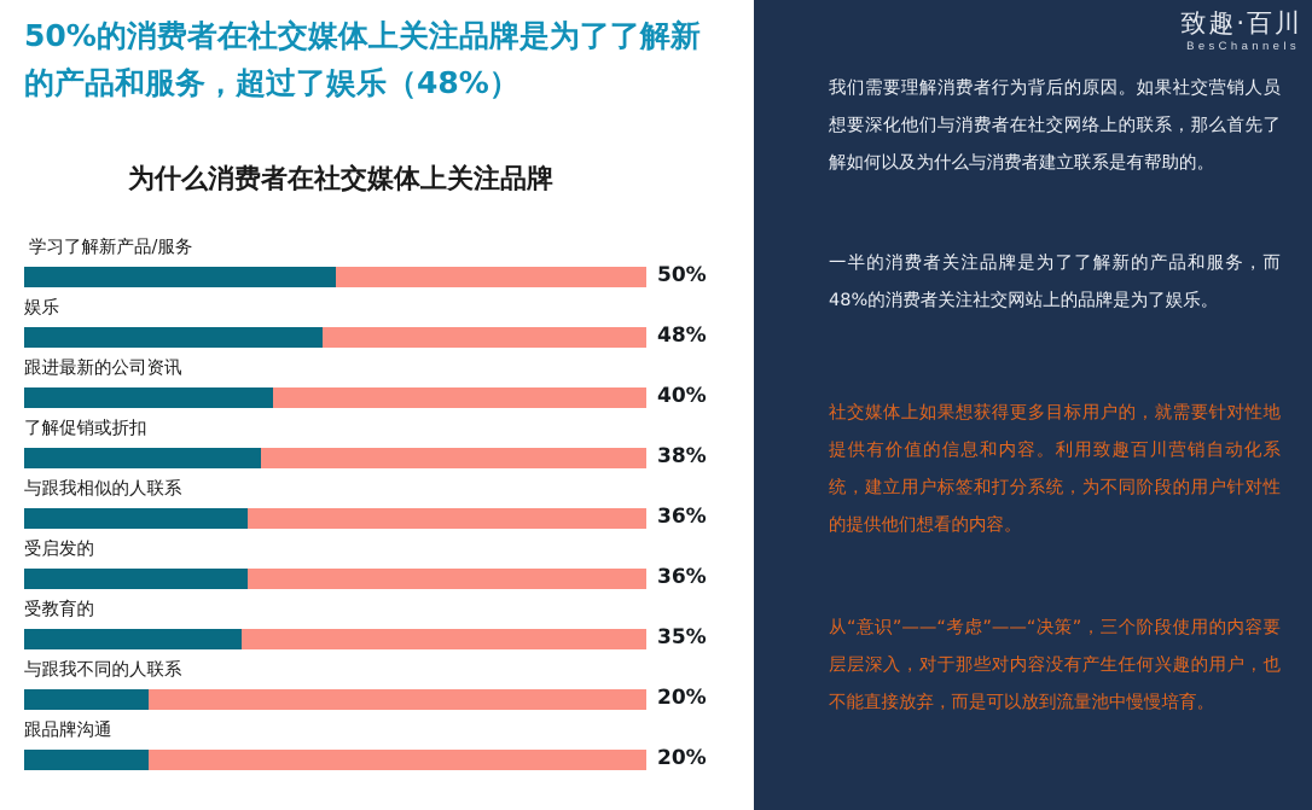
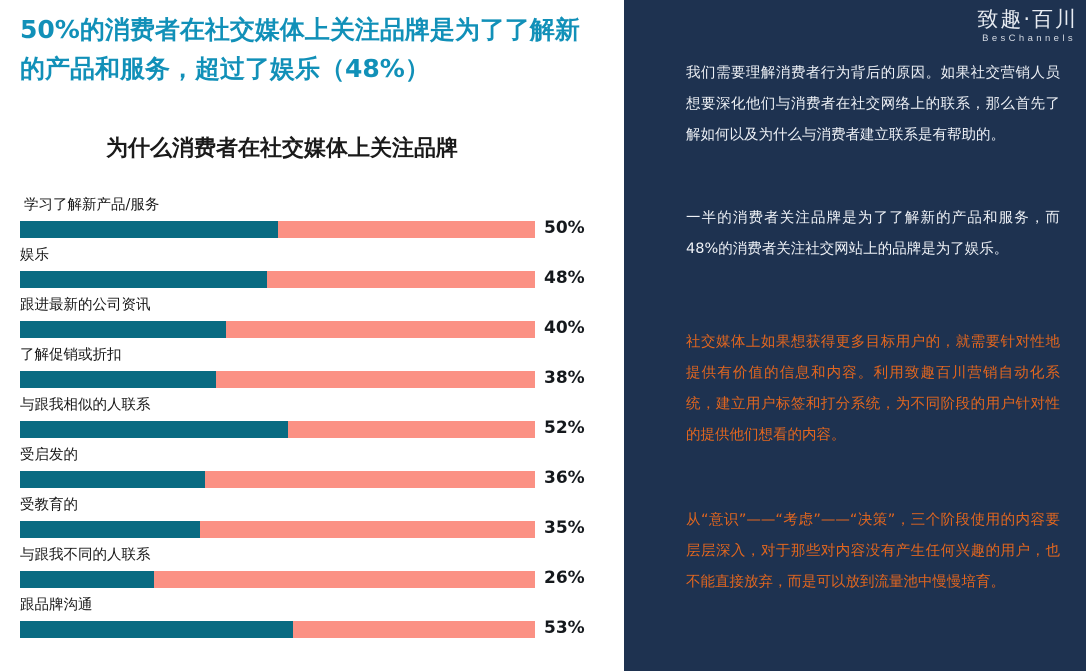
与跟我相似的人联系: 36% -> 52%
与跟我不同的人联系: 20% -> 26%
跟品牌沟通: 20% -> 53%
